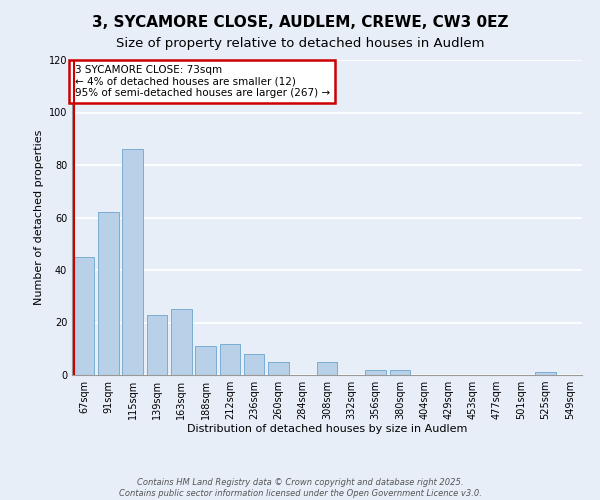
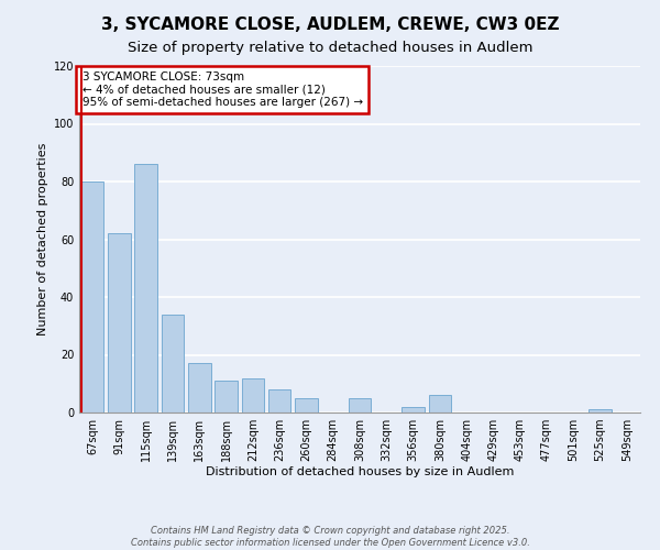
67sqm: 45 -> 80
139sqm: 23 -> 34
163sqm: 25 -> 17
380sqm: 2 -> 6
